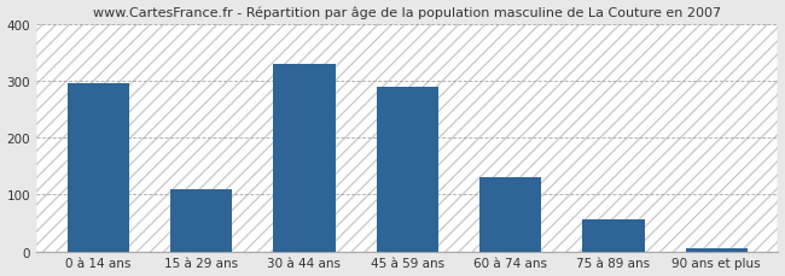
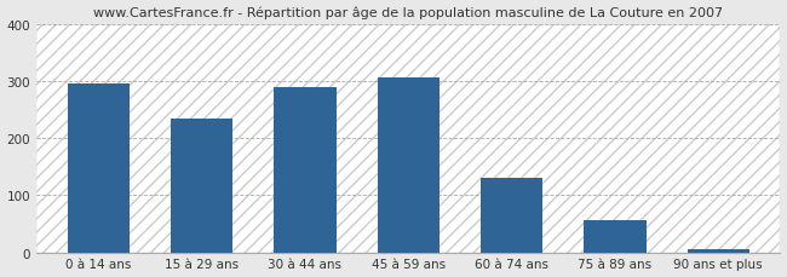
15 à 29 ans: 110 -> 235
30 à 44 ans: 330 -> 289
45 à 59 ans: 290 -> 307
